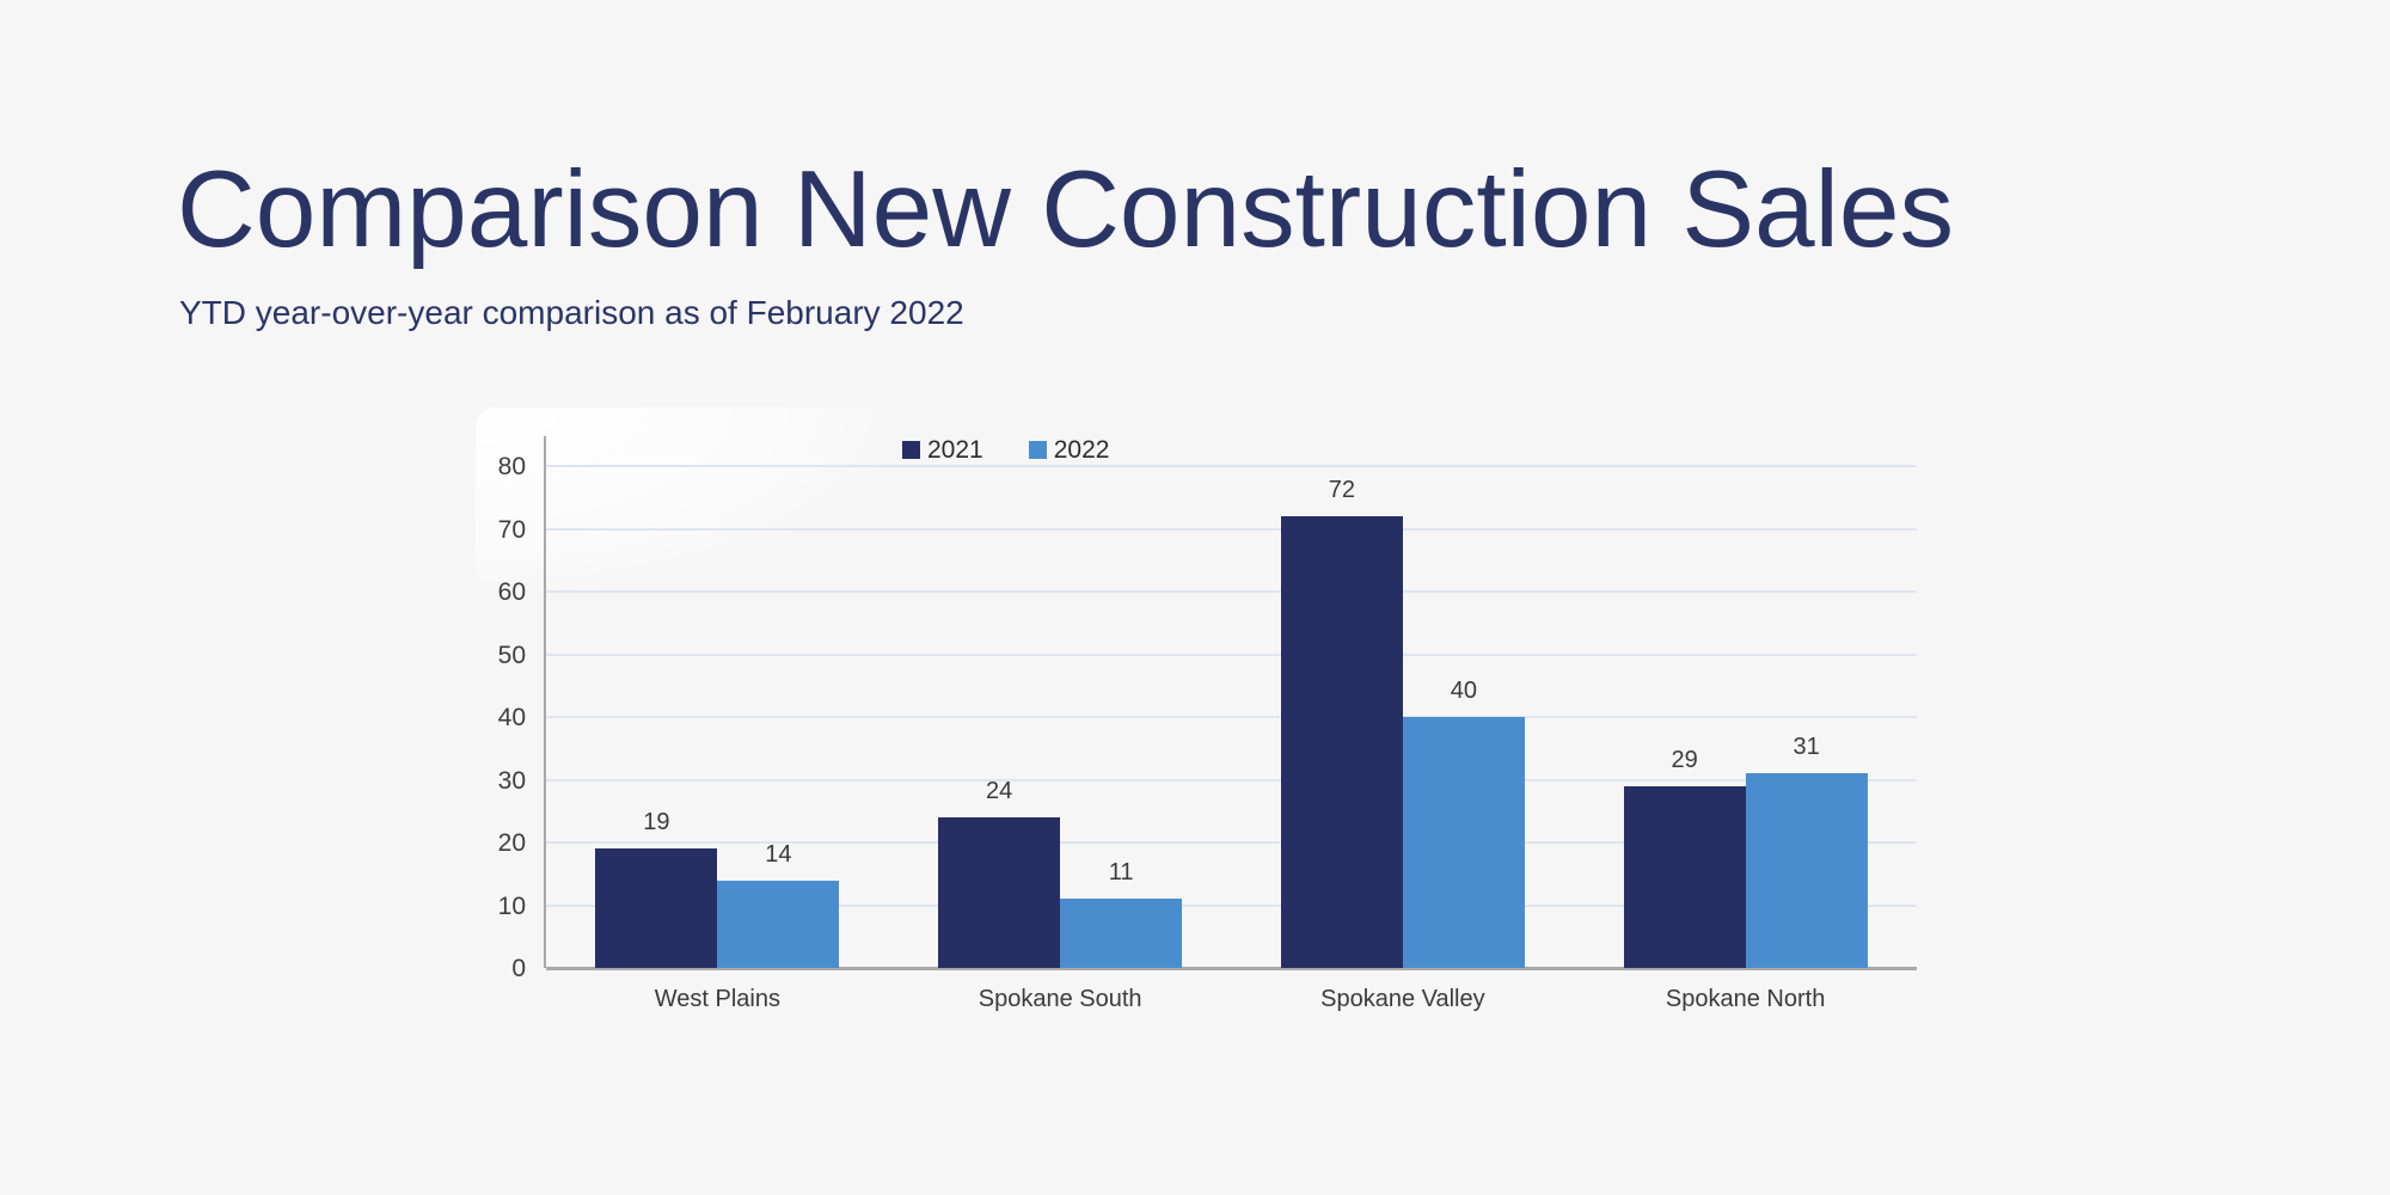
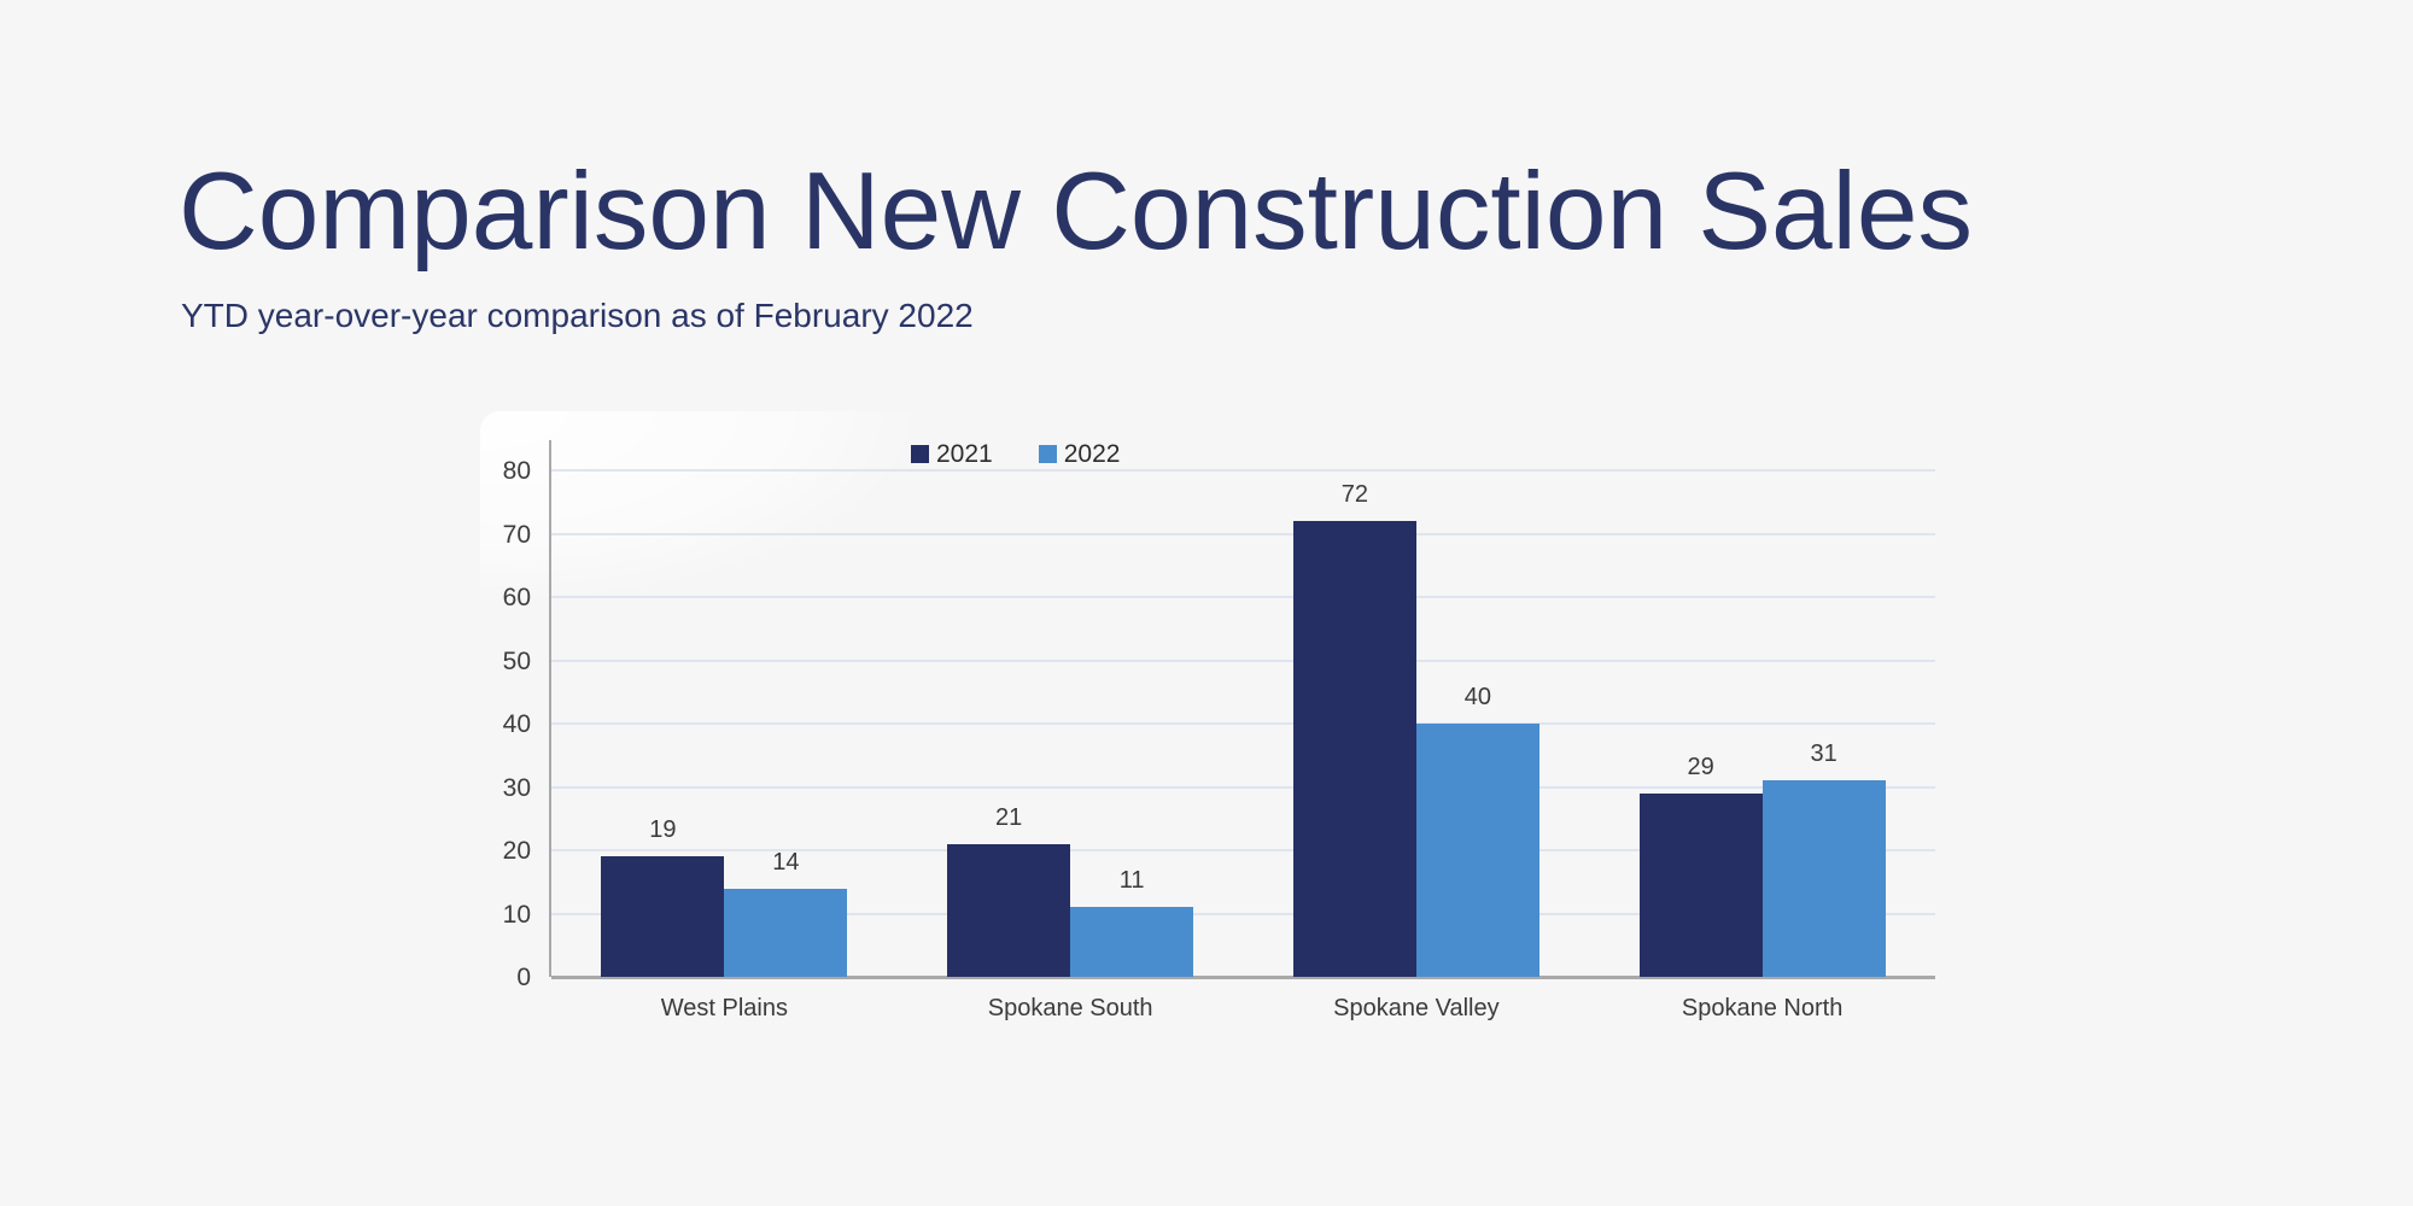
2021/Spokane South: 24 -> 21
